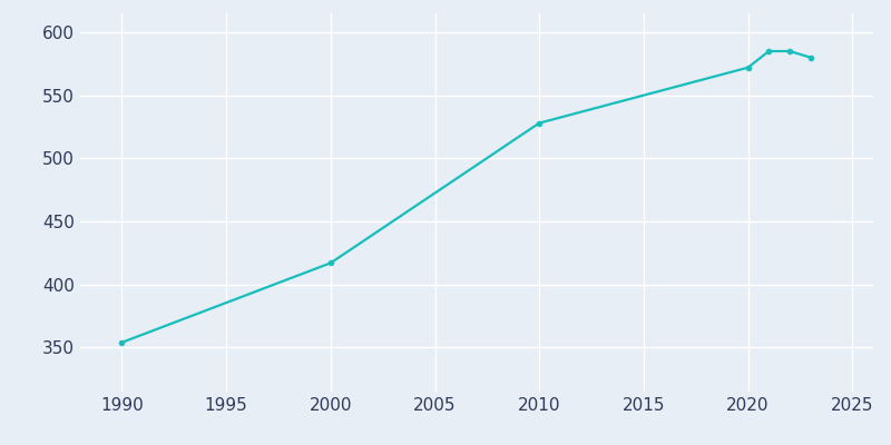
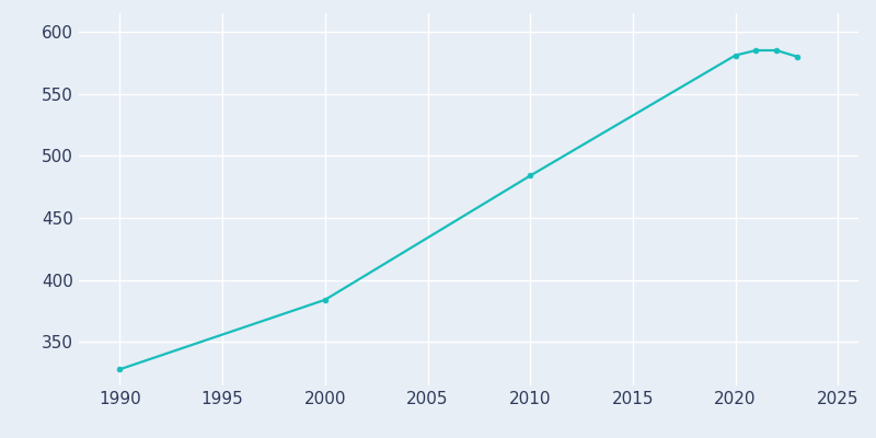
1990: 354 -> 328
2000: 417 -> 384
2010: 528 -> 484
2020: 572 -> 581
